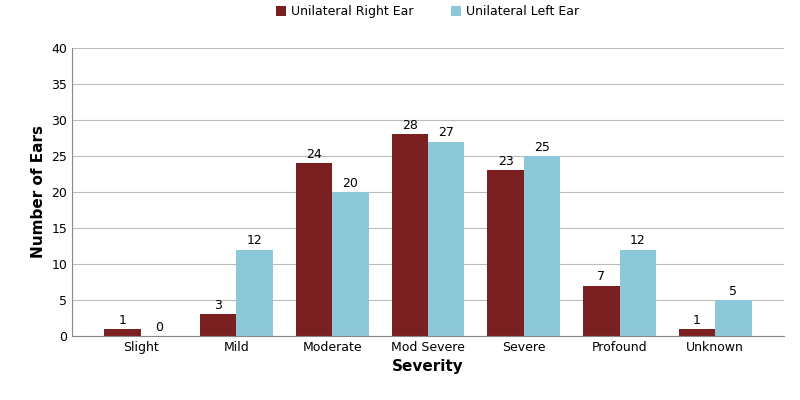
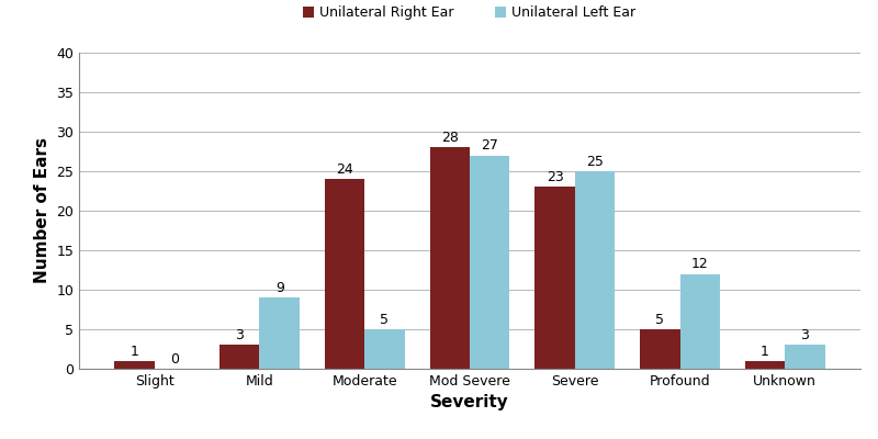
Unilateral Left Ear/Mild: 12 -> 9
Unilateral Left Ear/Moderate: 20 -> 5
Unilateral Right Ear/Profound: 7 -> 5
Unilateral Left Ear/Unknown: 5 -> 3
